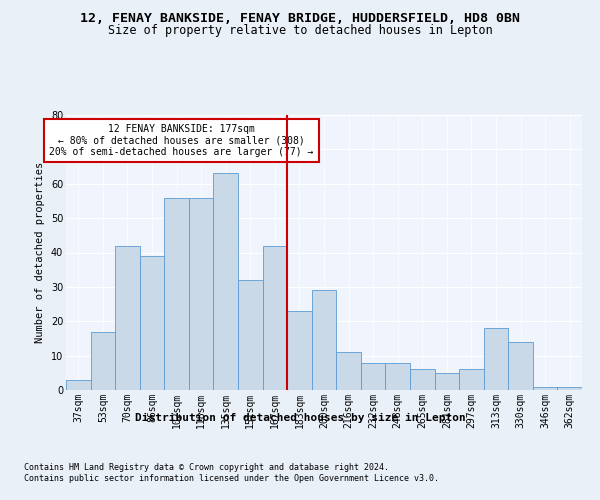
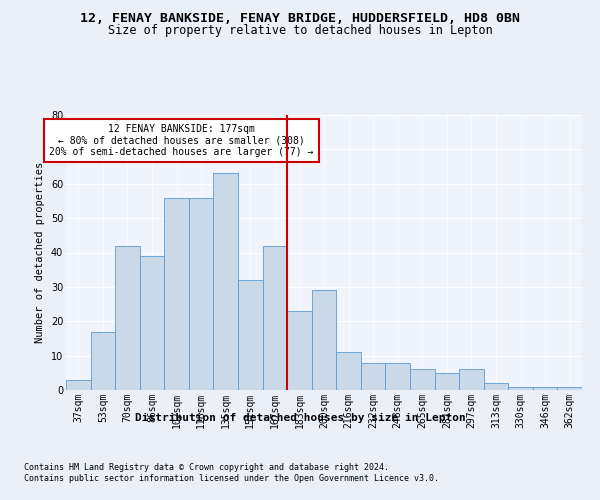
313sqm: 18 -> 2
330sqm: 14 -> 1
